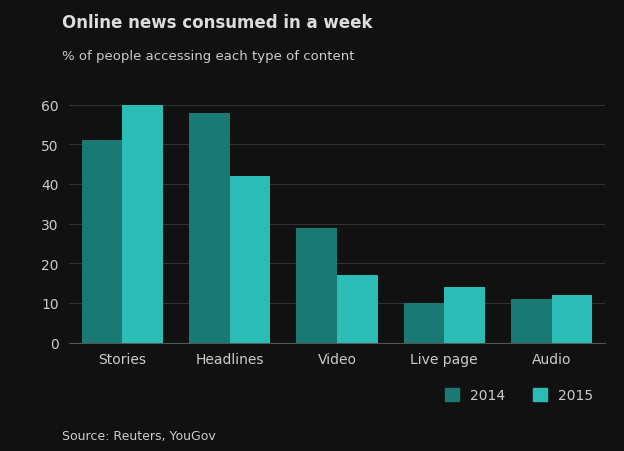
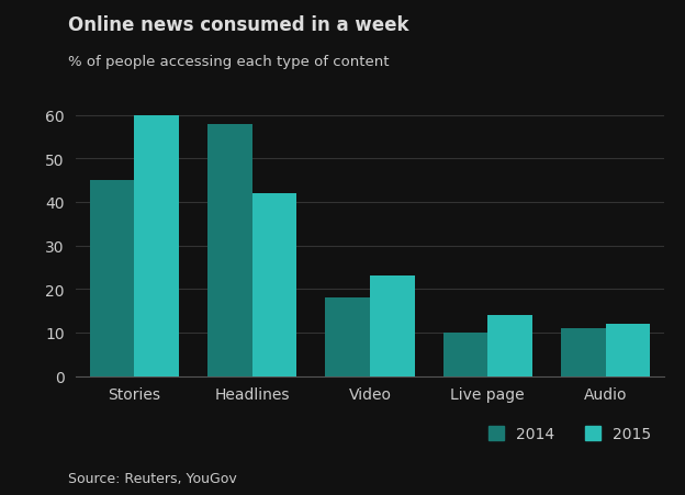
2014/Stories: 51 -> 45
2014/Video: 29 -> 18
2015/Video: 17 -> 23
